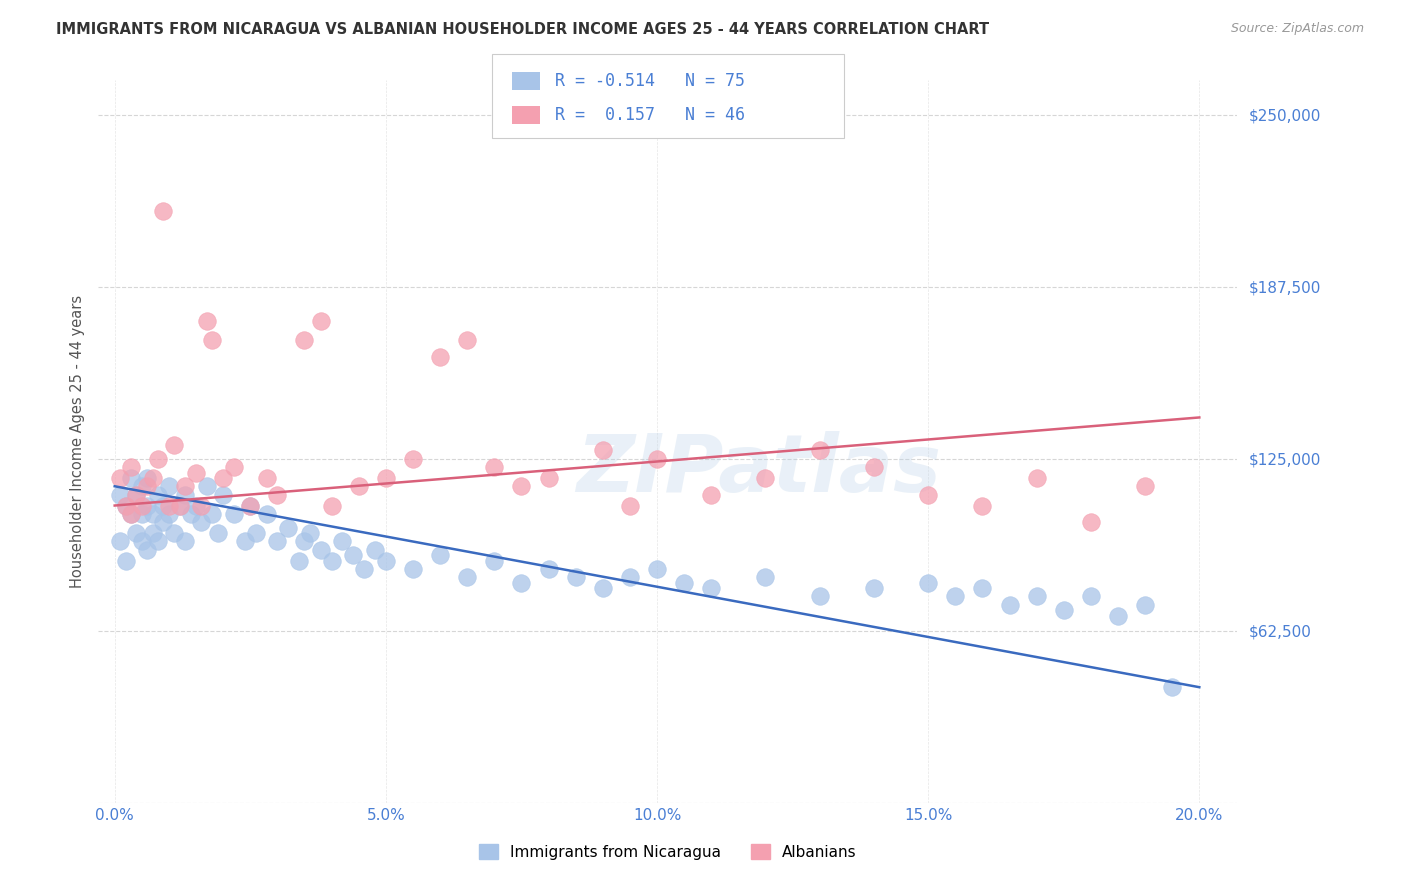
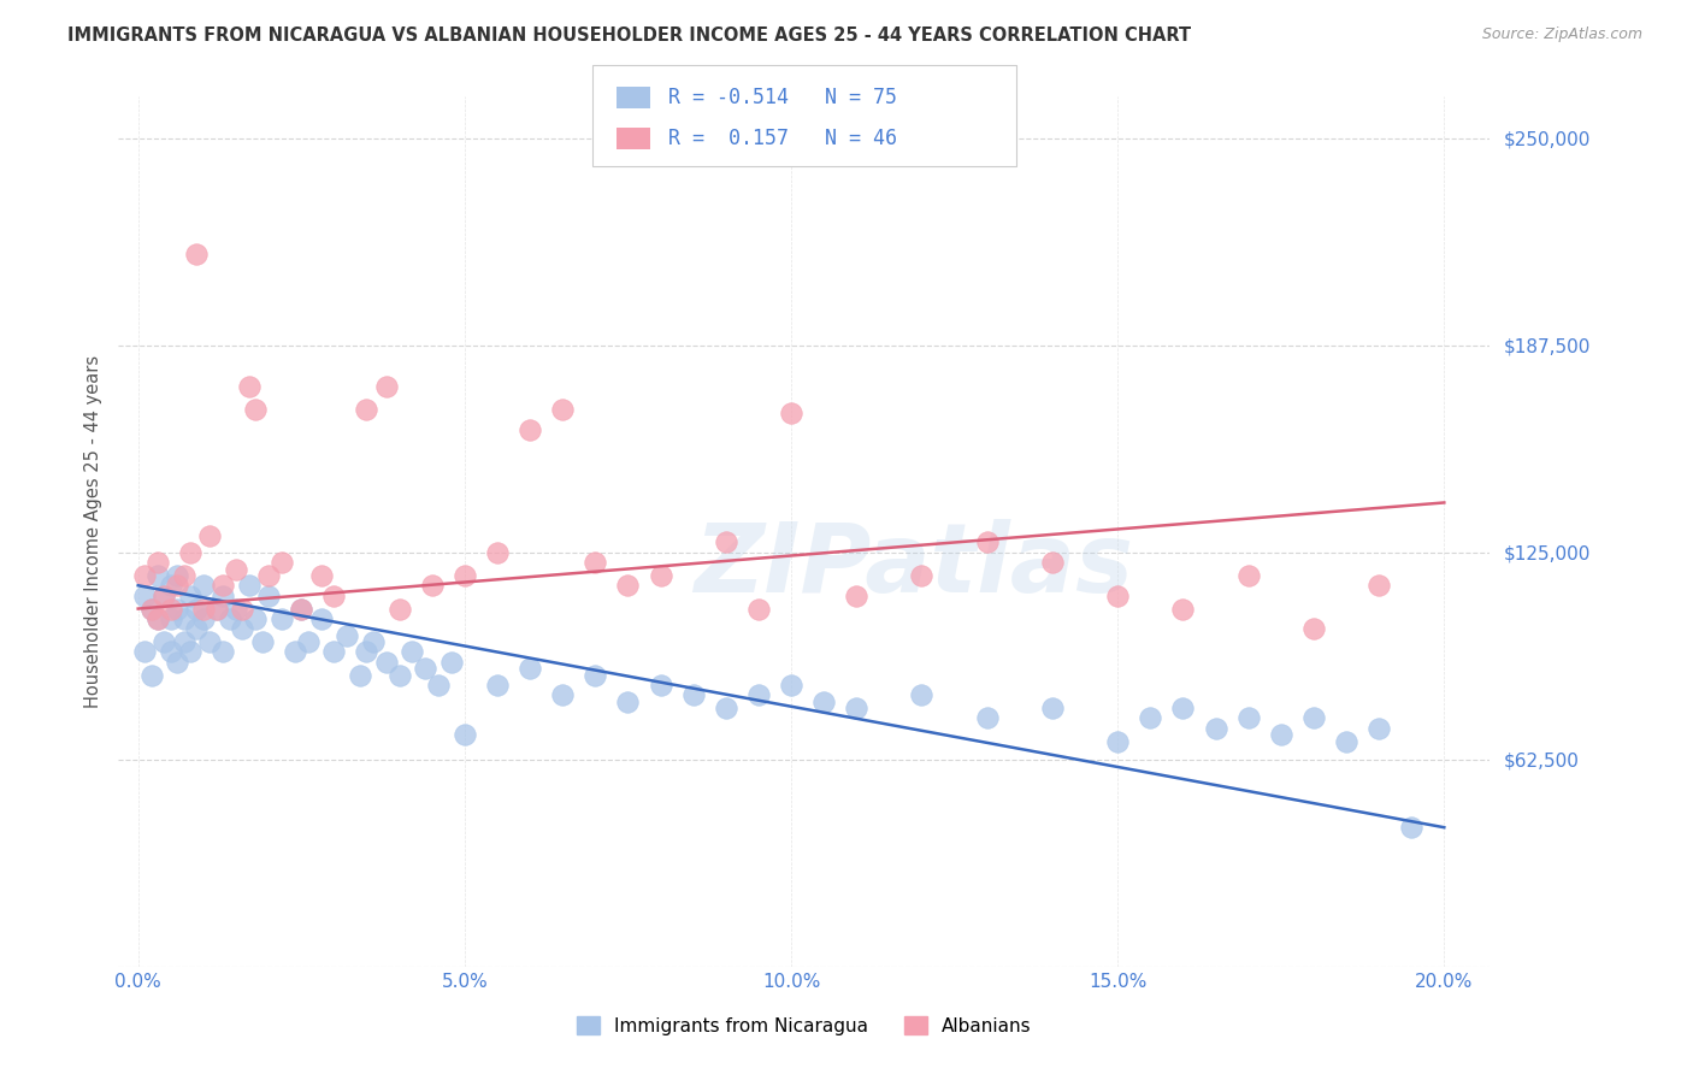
Immigrants from Nicaragua/5.0%: $88,000 -> $70,000
Albanians/10.0%: $125,000 -> $167,000
Immigrants from Nicaragua/15.0%: $80,000 -> $68,000
